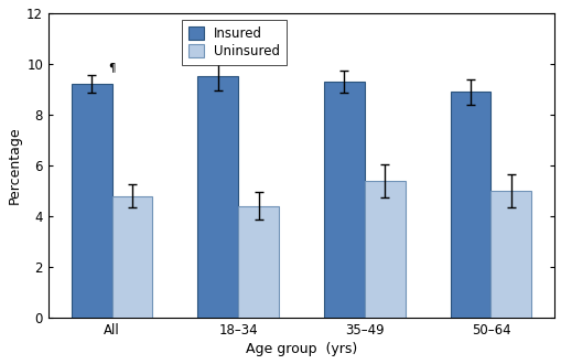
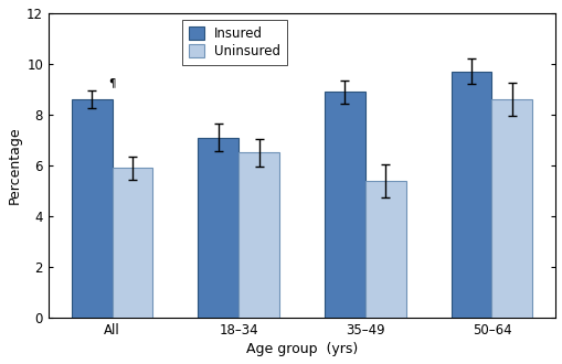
Insured/All: 9.2 -> 8.6
Uninsured/All: 4.8 -> 5.9
Insured/18–34: 9.5 -> 7.1
Uninsured/18–34: 4.4 -> 6.5
Insured/35–49: 9.3 -> 8.9
Insured/50–64: 8.9 -> 9.7
Uninsured/50–64: 5.0 -> 8.6
